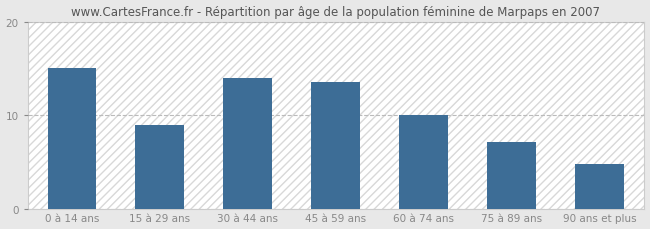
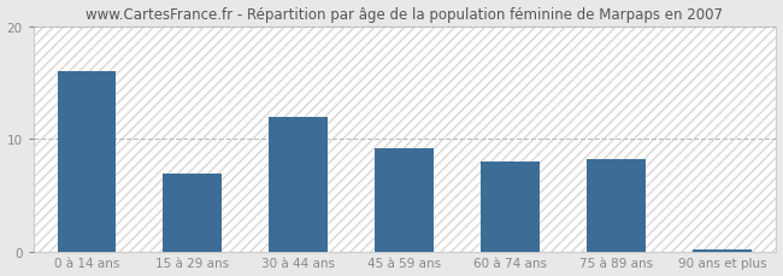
0 à 14 ans: 15.0 -> 16.0
15 à 29 ans: 9.0 -> 7.0
30 à 44 ans: 14.0 -> 12.0
45 à 59 ans: 13.6 -> 9.2
60 à 74 ans: 10.0 -> 8.0
75 à 89 ans: 7.2 -> 8.2
90 ans et plus: 4.8 -> 0.2
